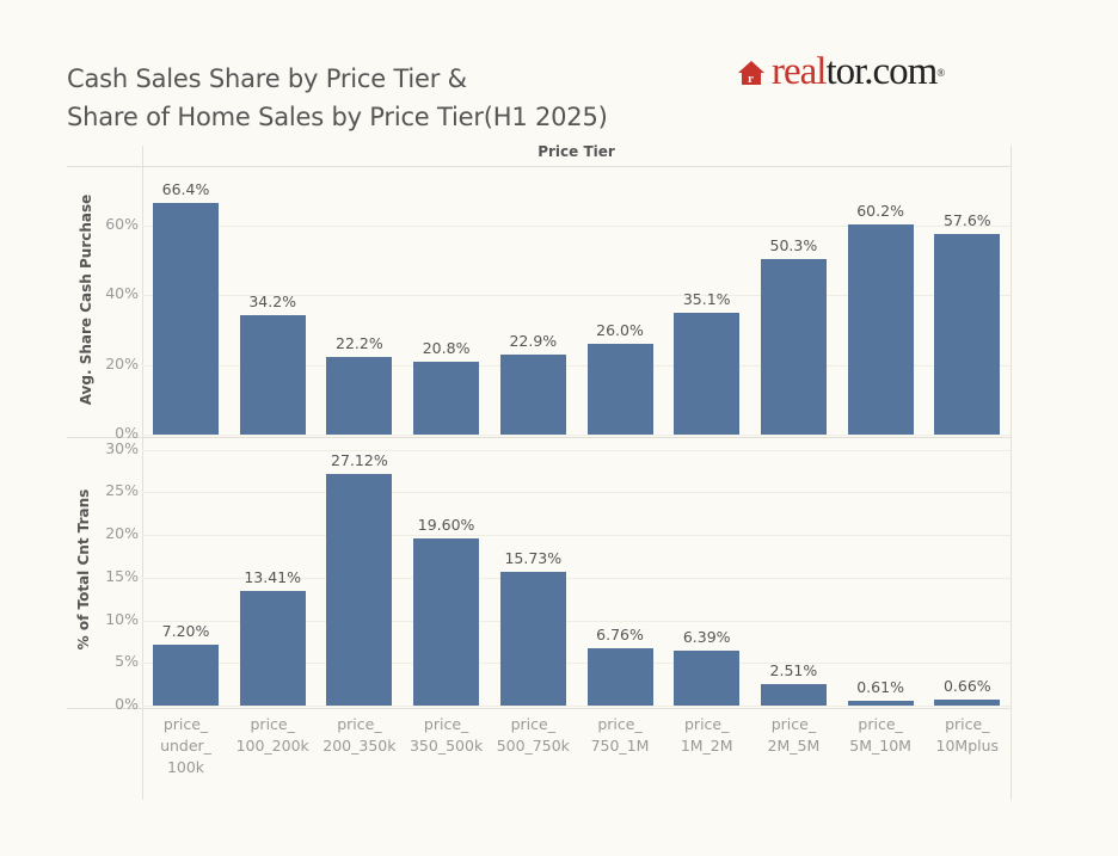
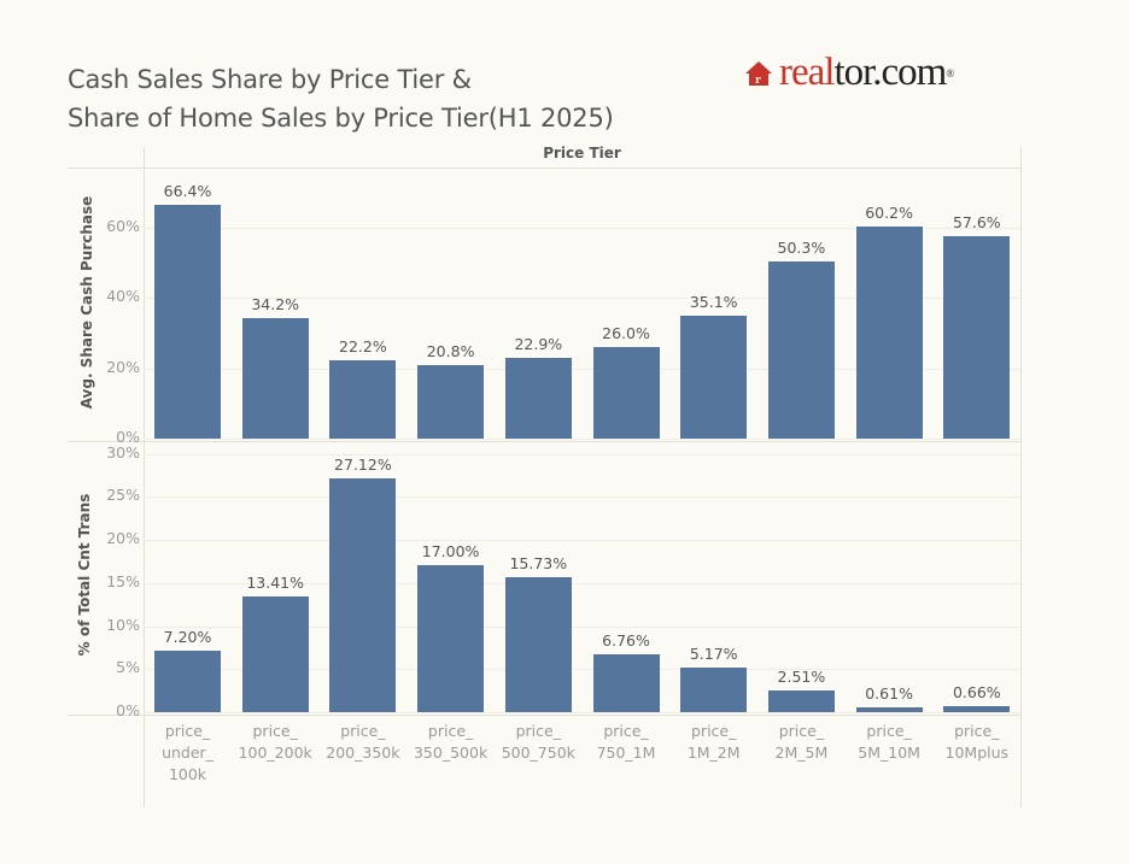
Share of Home Sales by Price Tier (H1 2025)/price_ 350_500k: 19.60% -> 17.00%
Share of Home Sales by Price Tier (H1 2025)/price_ 1M_2M: 6.39% -> 5.17%
